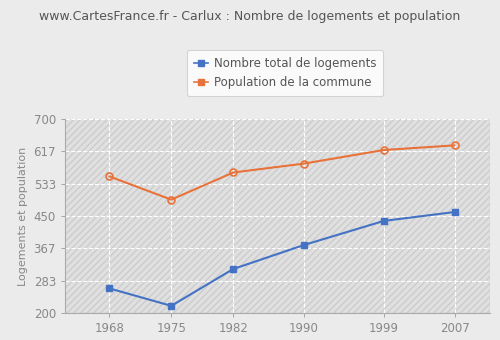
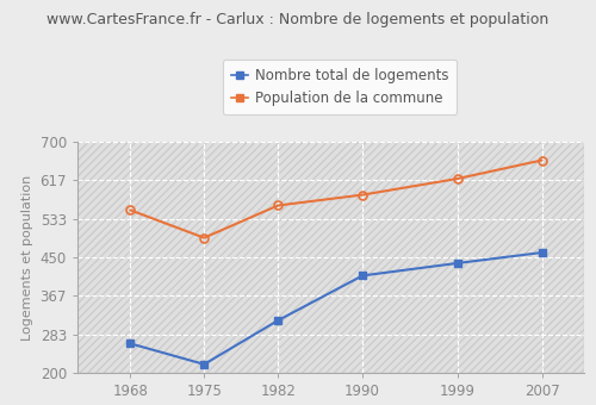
Nombre total de logements/1990: 375 -> 410
Population de la commune/2007: 632 -> 660
